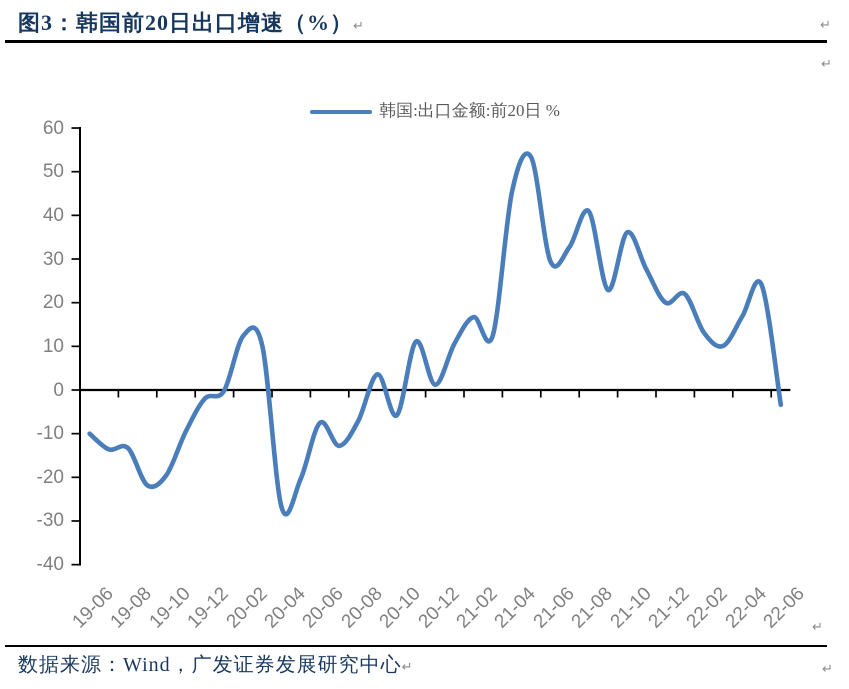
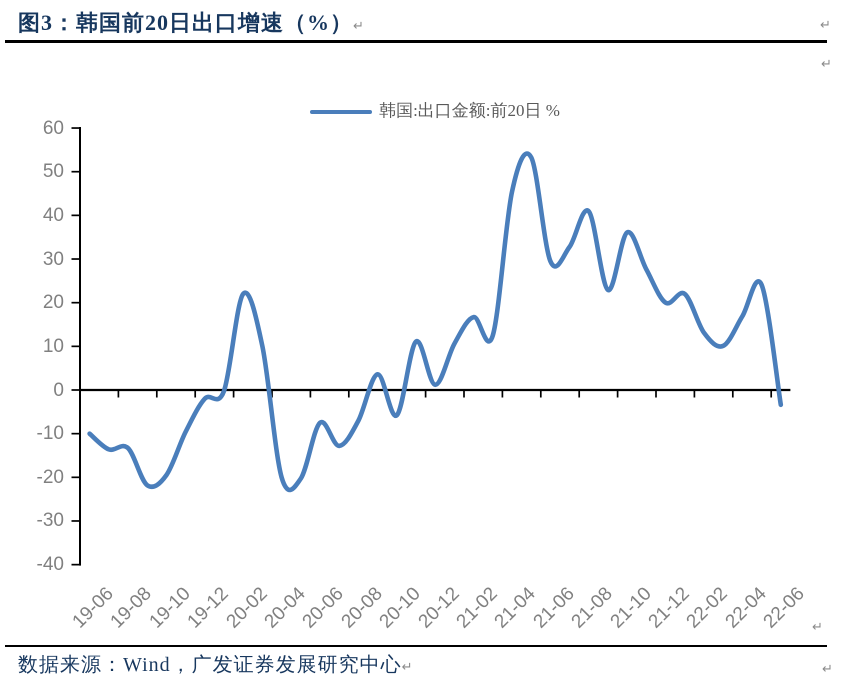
20-02: 12 -> 22
20-04: -27 -> -20
